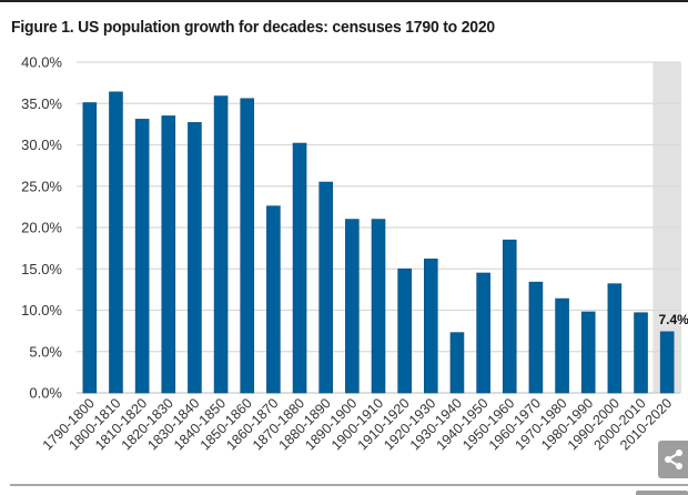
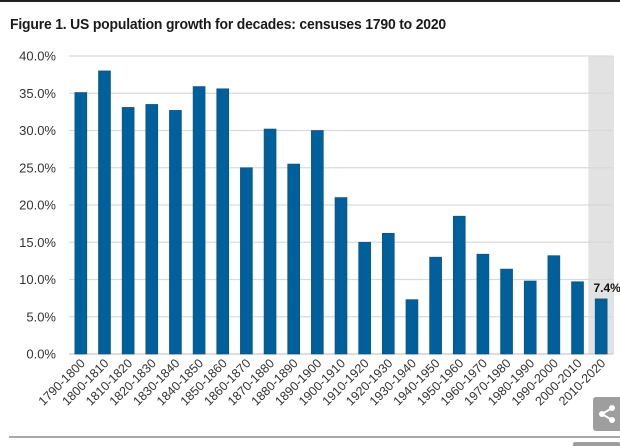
1800-1810: 36% -> 38%
1860-1870: 23% -> 25%
1890-1900: 21% -> 30%
1940-1950: 14% -> 13%
